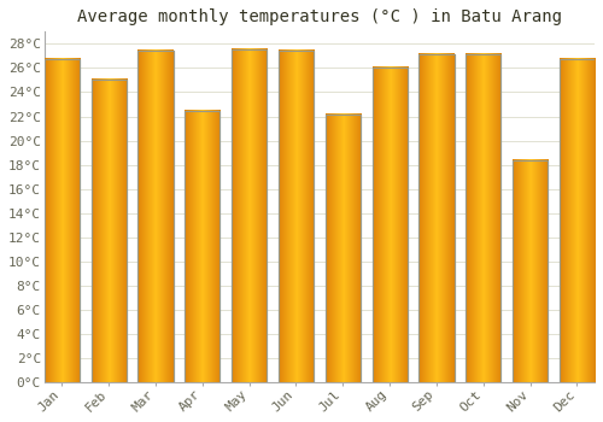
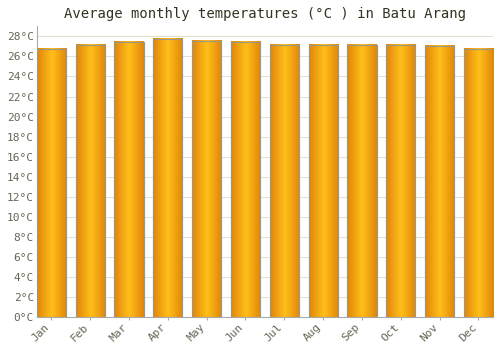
Feb: 25.0°C -> 27.1°C
Apr: 22.5°C -> 27.7°C
Jul: 22.2°C -> 27.1°C
Aug: 26.0°C -> 27.1°C
Nov: 18.4°C -> 27.0°C
